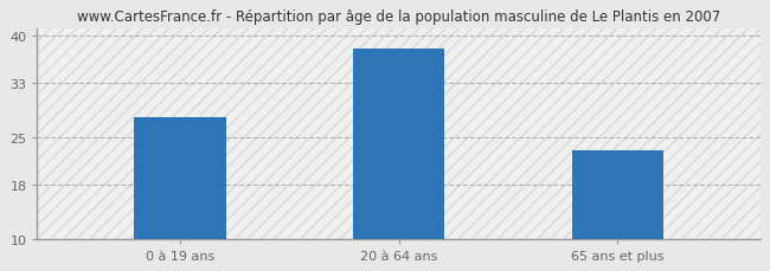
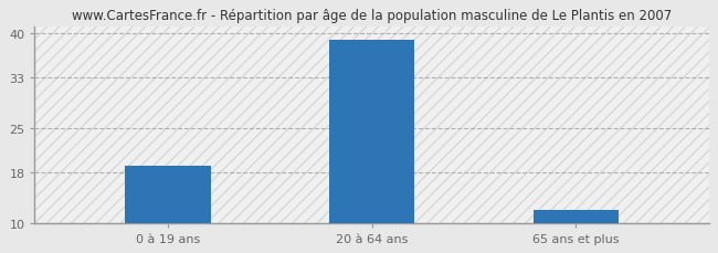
0 à 19 ans: 28 -> 19
20 à 64 ans: 38 -> 39
65 ans et plus: 23 -> 12
